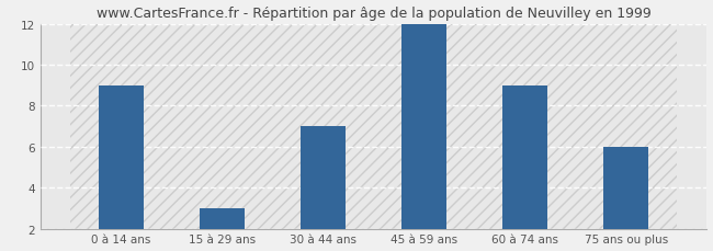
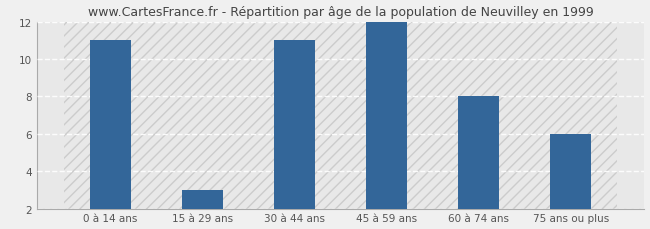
0 à 14 ans: 9 -> 11
30 à 44 ans: 7 -> 11
60 à 74 ans: 9 -> 8
